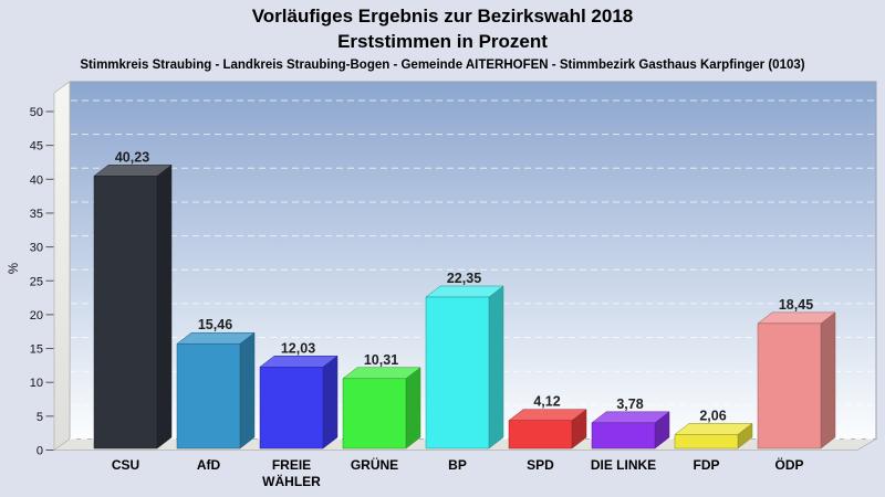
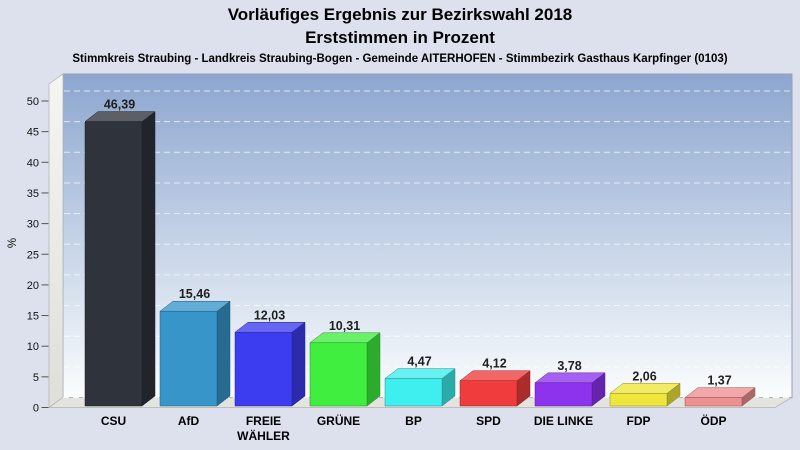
CSU: 40,23 -> 46,39
BP: 22,35 -> 4,47
ÖDP: 18,45 -> 1,37
